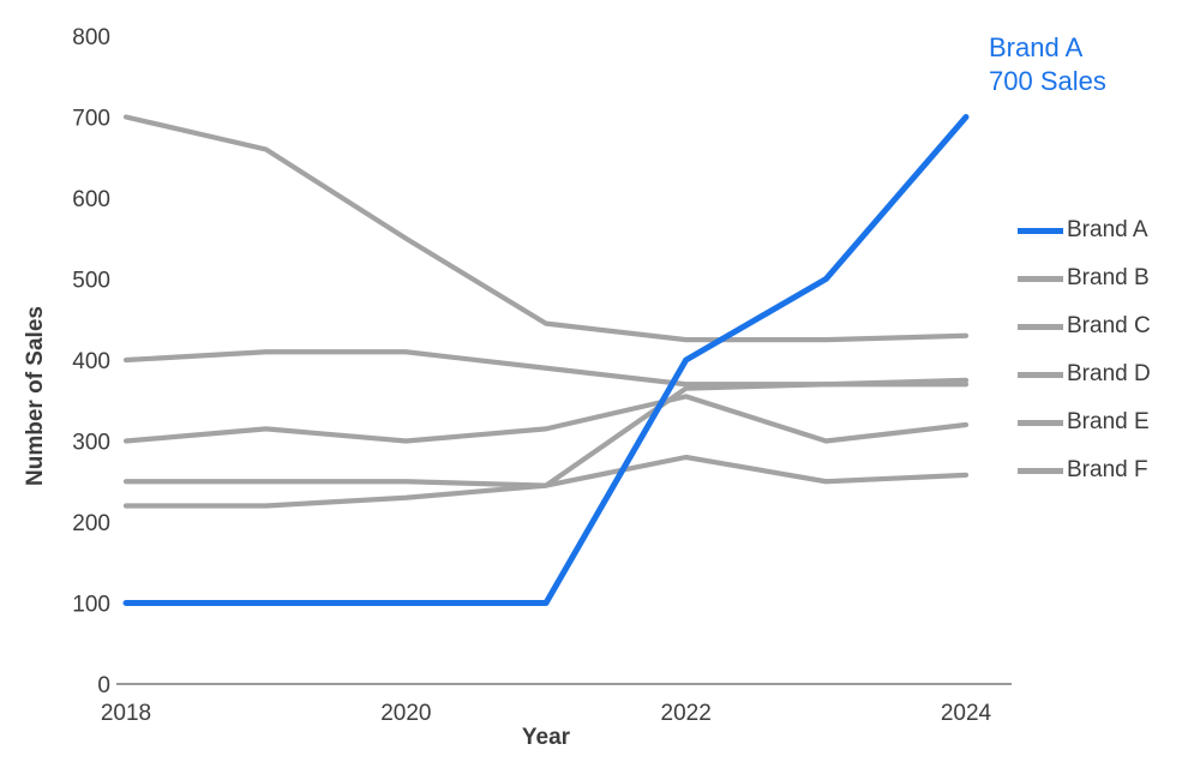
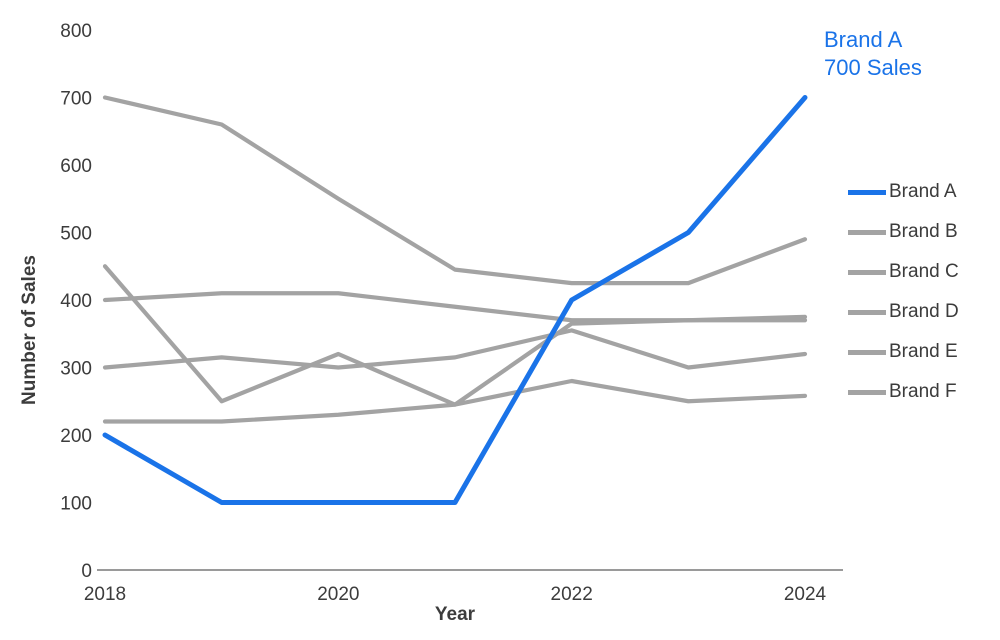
Brand A/2018: 100 -> 200
Brand E/2018: 250 -> 450
Brand E/2020: 250 -> 320
Brand B/2024: 430 -> 490
